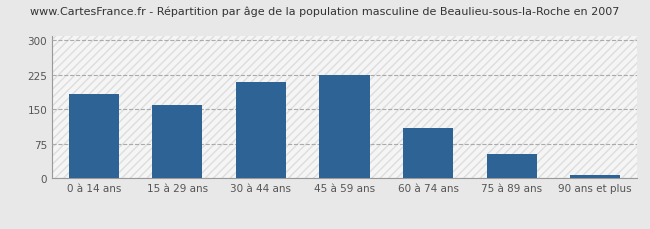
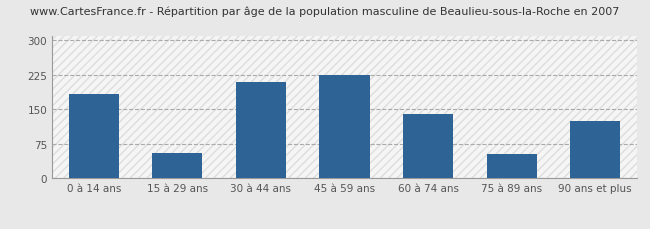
15 à 29 ans: 160 -> 55
60 à 74 ans: 110 -> 140
90 ans et plus: 8 -> 125
